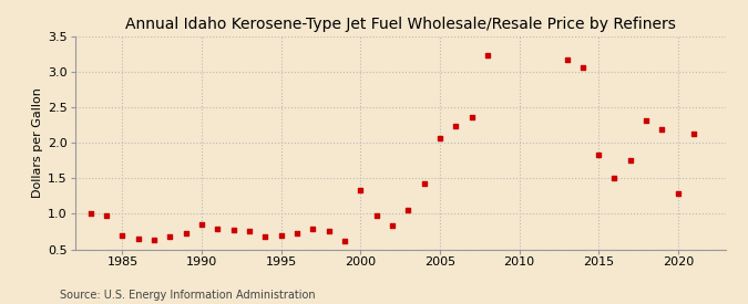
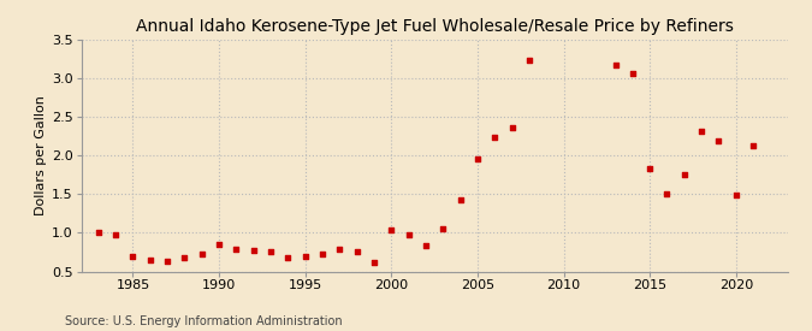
2000: 1.34 -> 1.04
2005: 2.06 -> 1.95
2020: 1.28 -> 1.49
